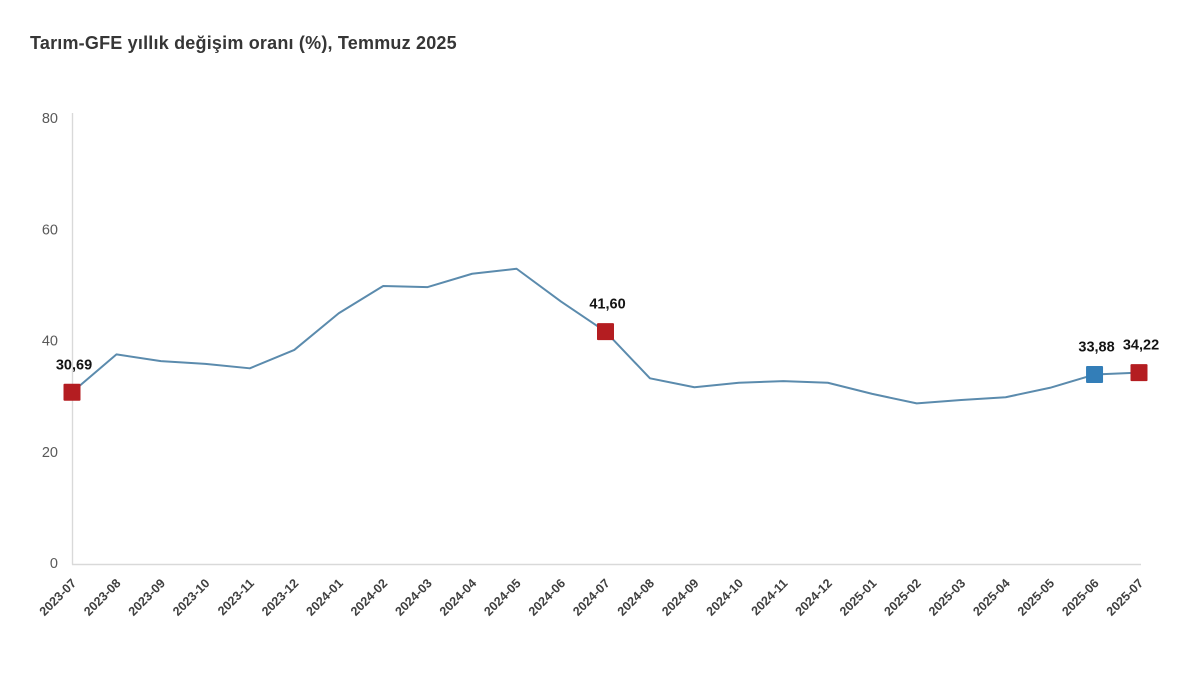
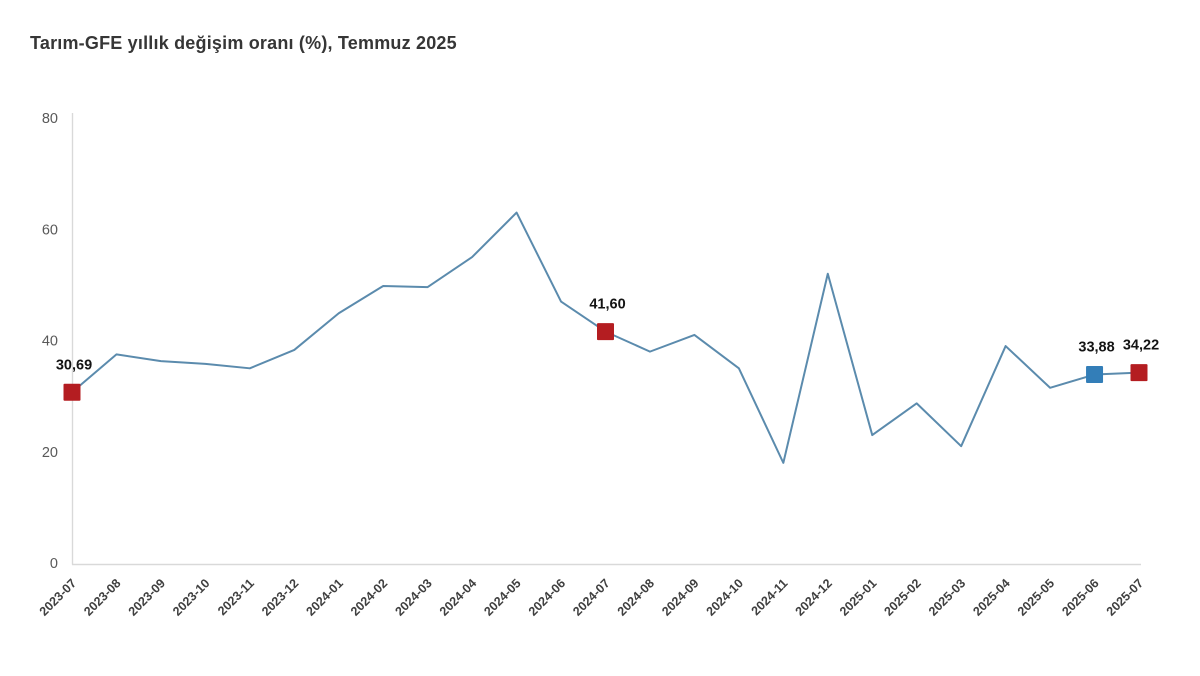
2024-04: 52 -> 55
2024-05: 53 -> 63
2024-08: 33 -> 38
2024-09: 32 -> 41
2024-10: 32 -> 35
2024-11: 33 -> 18
2024-12: 32 -> 52
2025-01: 30 -> 23
2025-03: 29 -> 21
2025-04: 30 -> 39
